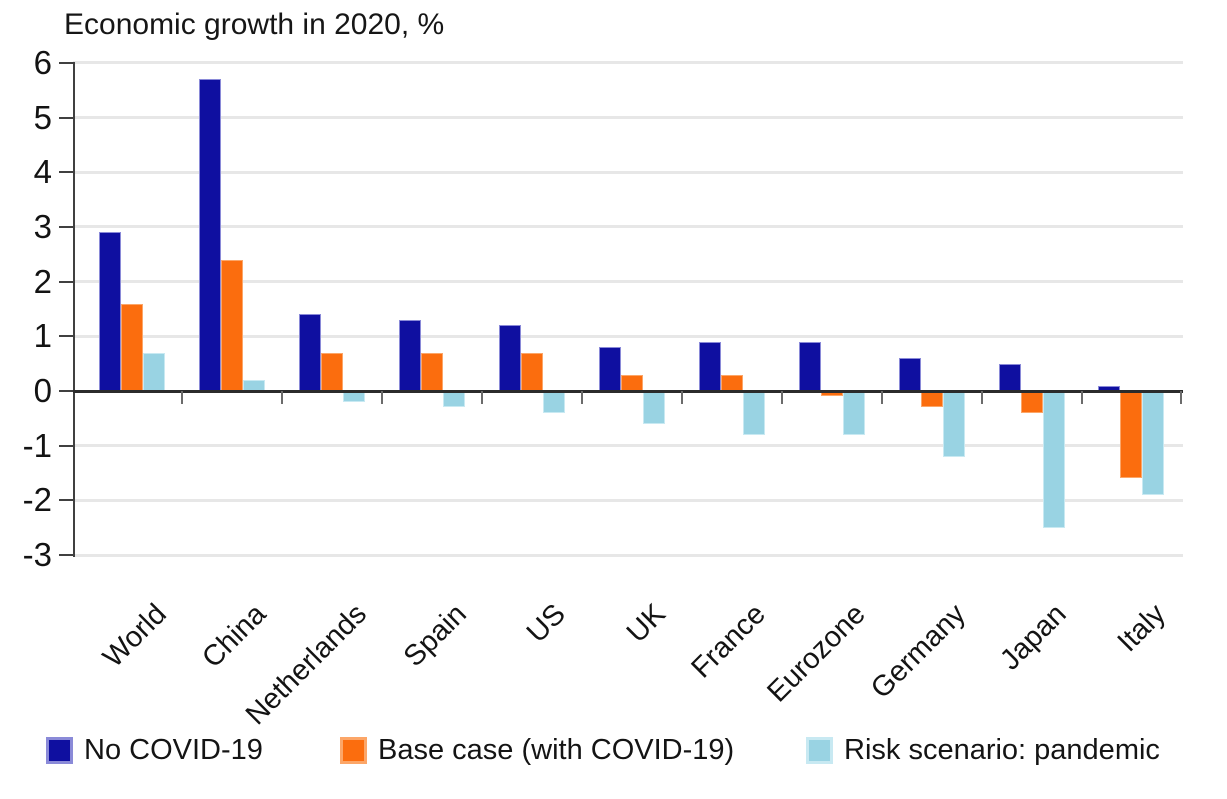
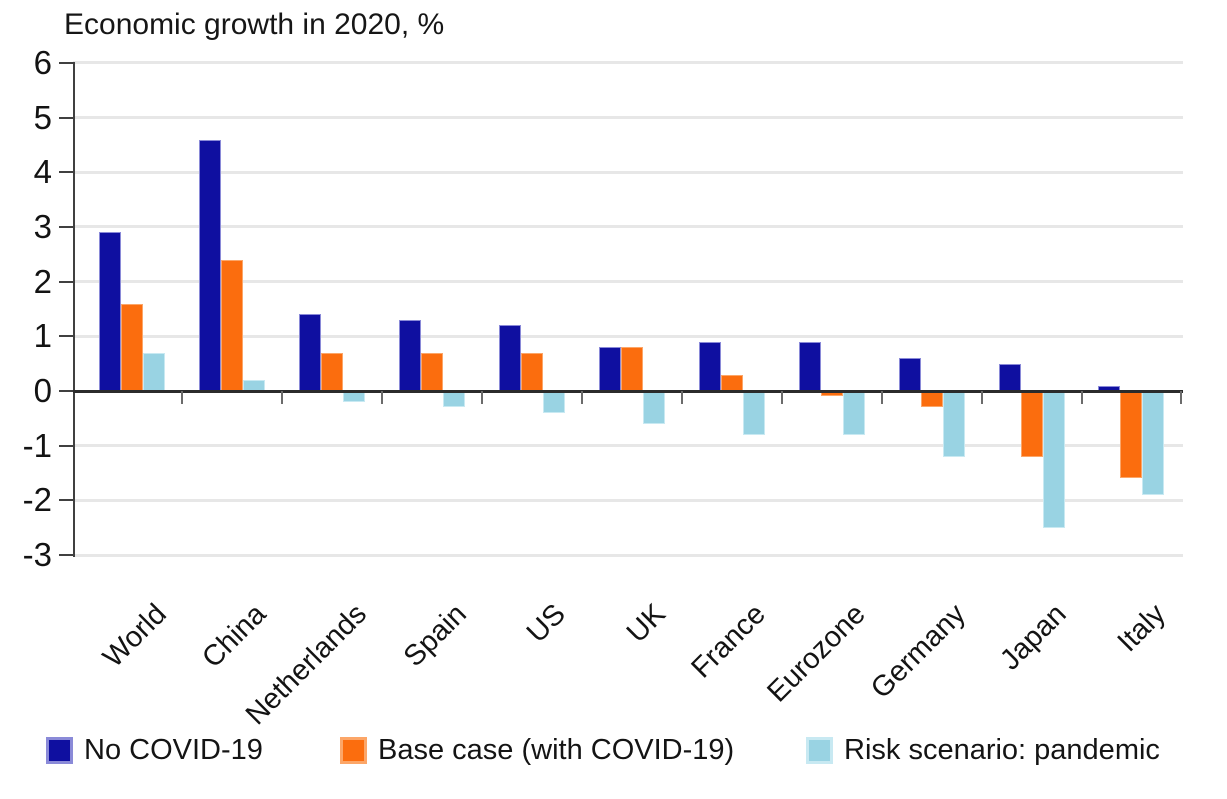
No COVID-19/China: 5.7 -> 4.6
Base case (with COVID-19)/UK: 0.3 -> 0.8
Base case (with COVID-19)/Japan: -0.4 -> -1.2
